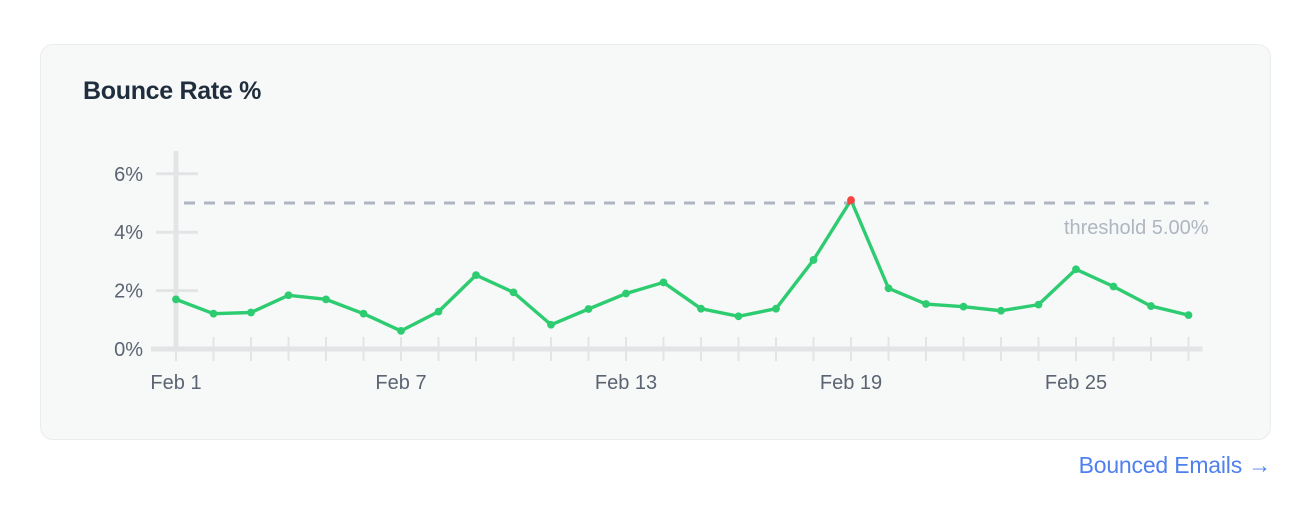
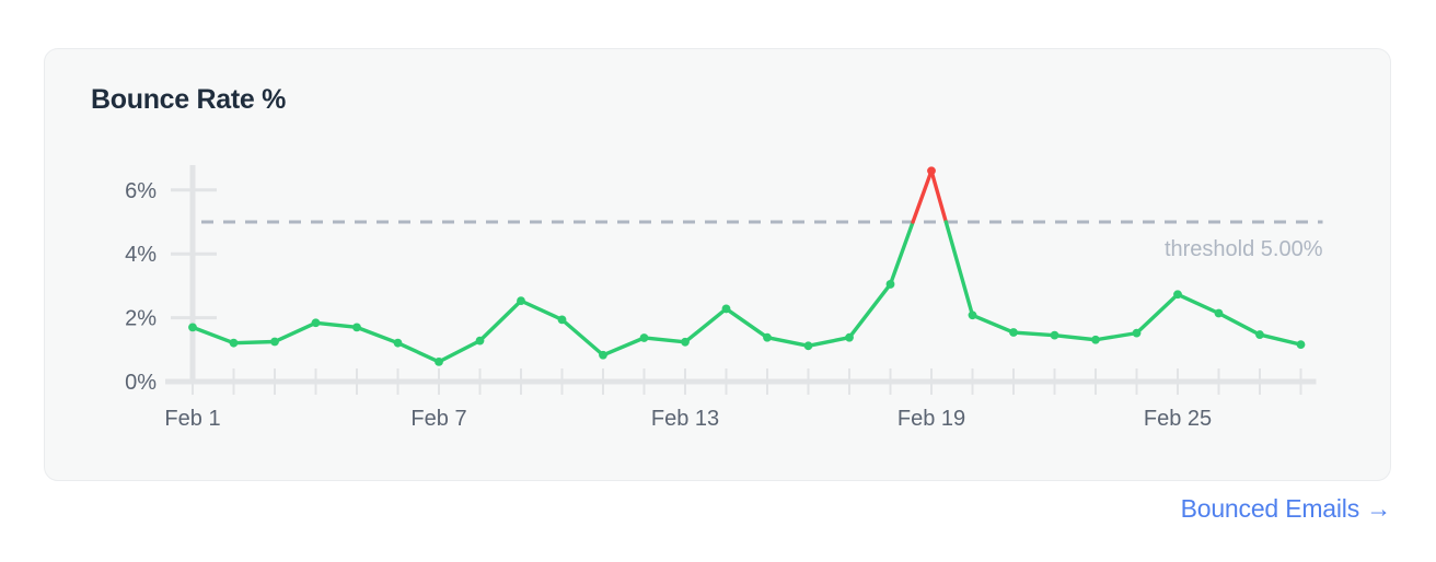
Feb 13: 1.9% -> 1.2%
Feb 19: 5.1% -> 6.6%
